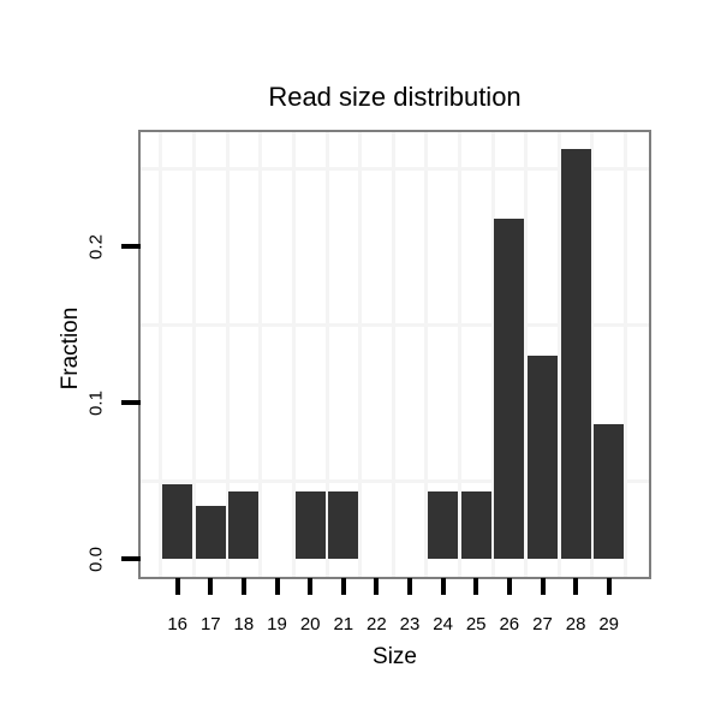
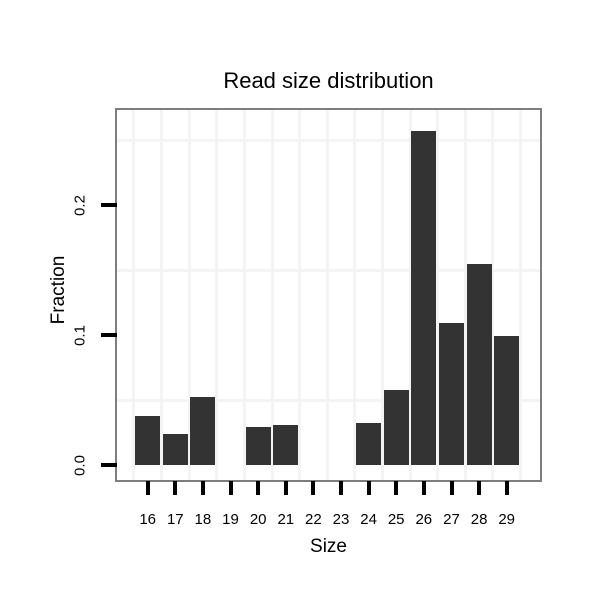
16: 0.048 -> 0.038
17: 0.034 -> 0.024
18: 0.043 -> 0.052
20: 0.043 -> 0.029
21: 0.043 -> 0.031
24: 0.043 -> 0.032
25: 0.043 -> 0.058
26: 0.218 -> 0.257
27: 0.130 -> 0.109
28: 0.262 -> 0.155
29: 0.086 -> 0.099
